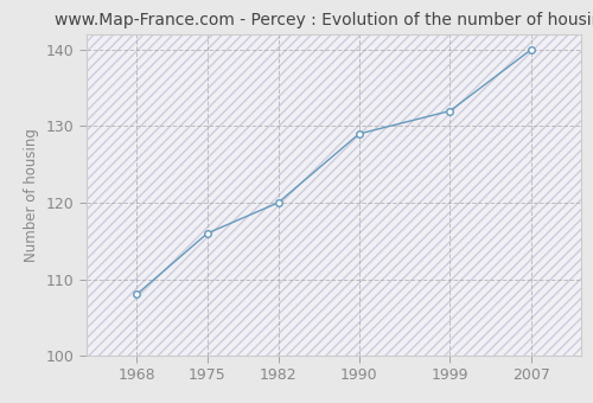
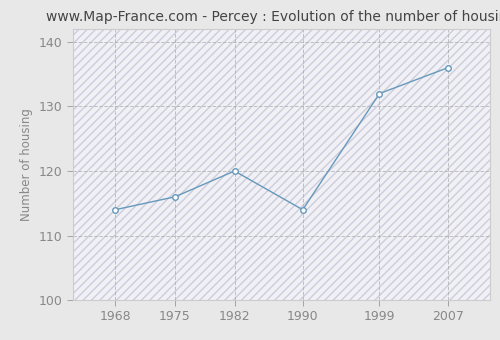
1968: 108 -> 114
1990: 129 -> 114
2007: 140 -> 136
